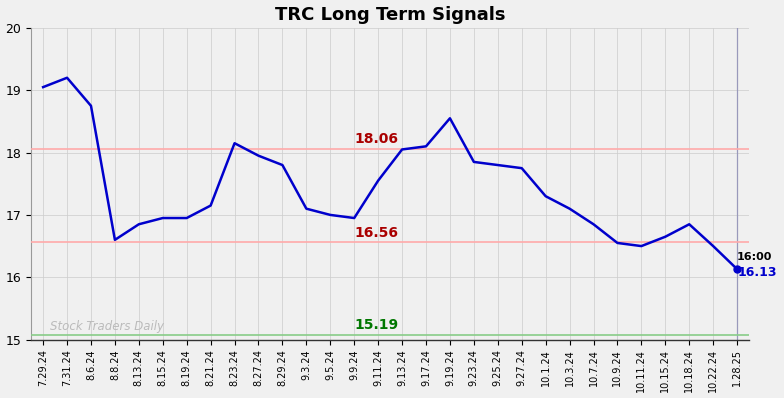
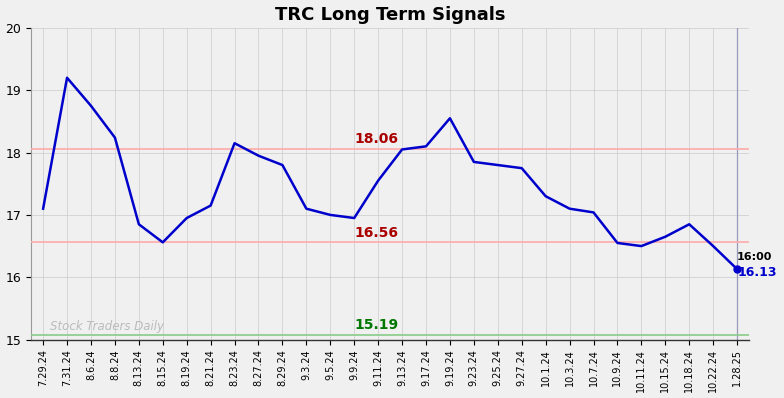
7.29.24: 19.05 -> 17.10
8.8.24: 16.60 -> 18.24
8.15.24: 16.95 -> 16.56
10.7.24: 16.85 -> 17.04
